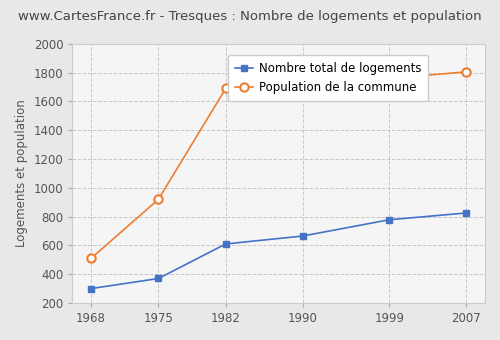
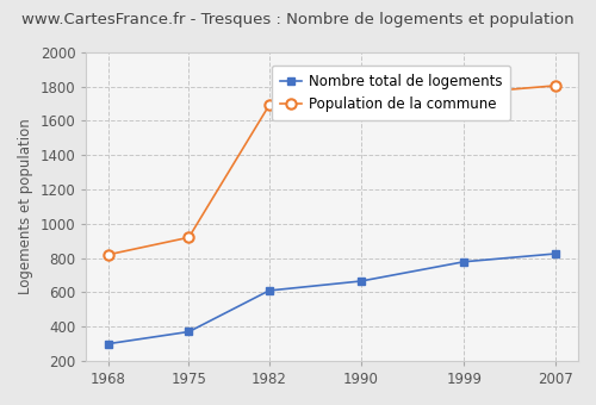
Population de la commune/1968: 510 -> 820
